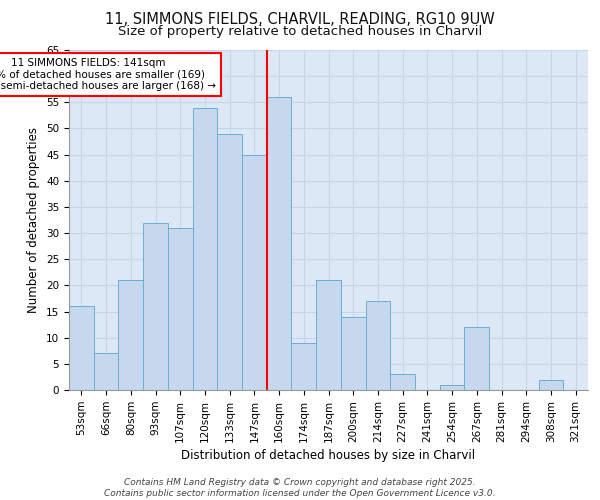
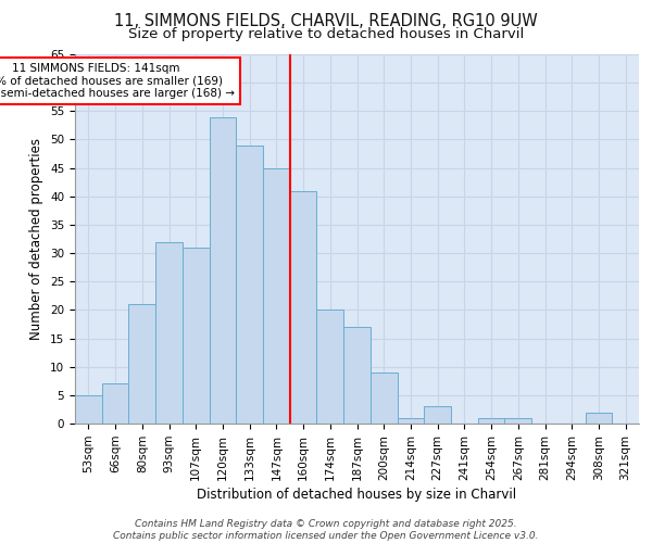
53sqm: 16 -> 5
160sqm: 56 -> 41
174sqm: 9 -> 20
187sqm: 21 -> 17
200sqm: 14 -> 9
214sqm: 17 -> 1
267sqm: 12 -> 1
